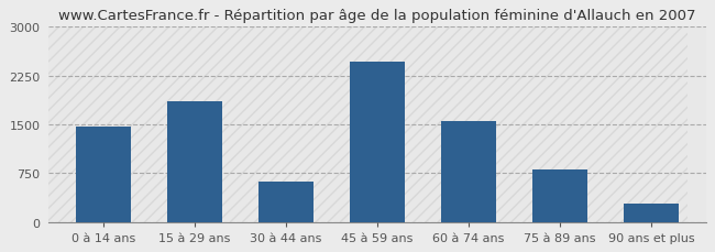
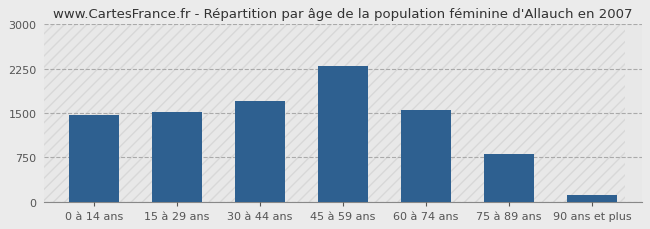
15 à 29 ans: 1860 -> 1510
30 à 44 ans: 620 -> 1700
45 à 59 ans: 2460 -> 2290
90 ans et plus: 280 -> 120
